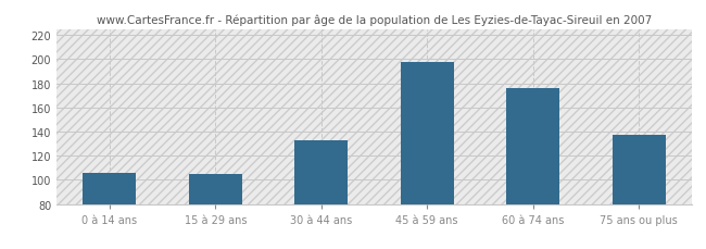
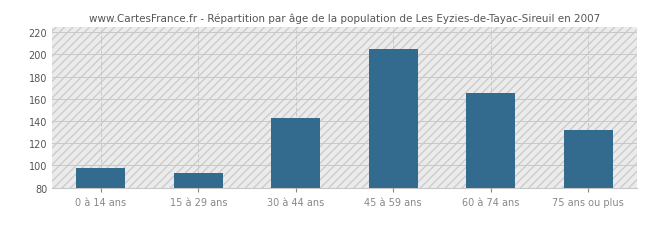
0 à 14 ans: 106 -> 98
15 à 29 ans: 105 -> 93
30 à 44 ans: 133 -> 143
45 à 59 ans: 198 -> 205
60 à 74 ans: 176 -> 165
75 ans ou plus: 137 -> 132
